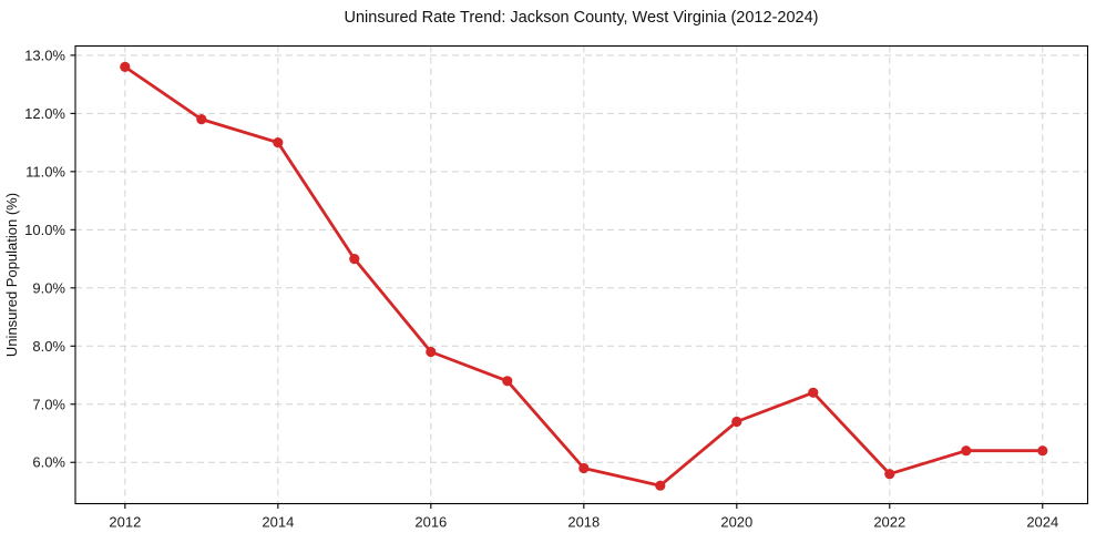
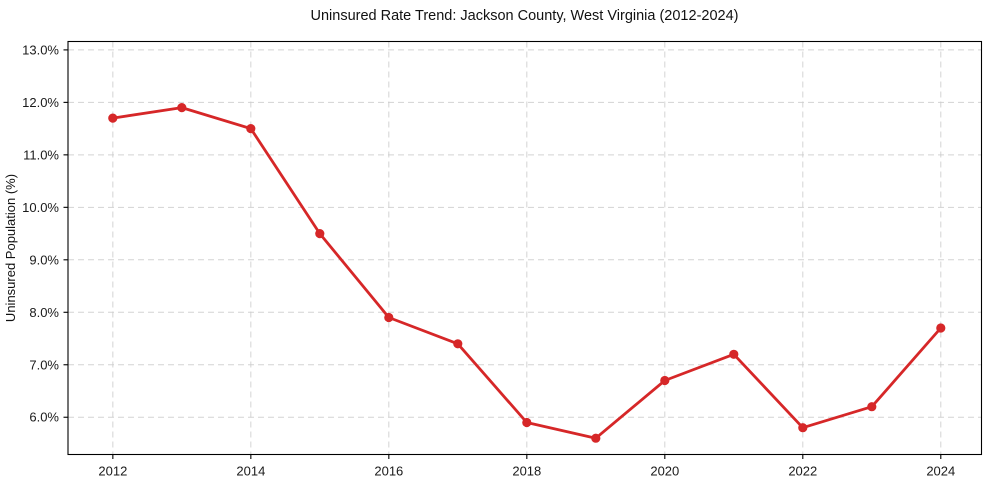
2012: 12.8% -> 11.7%
2024: 6.2% -> 7.7%
